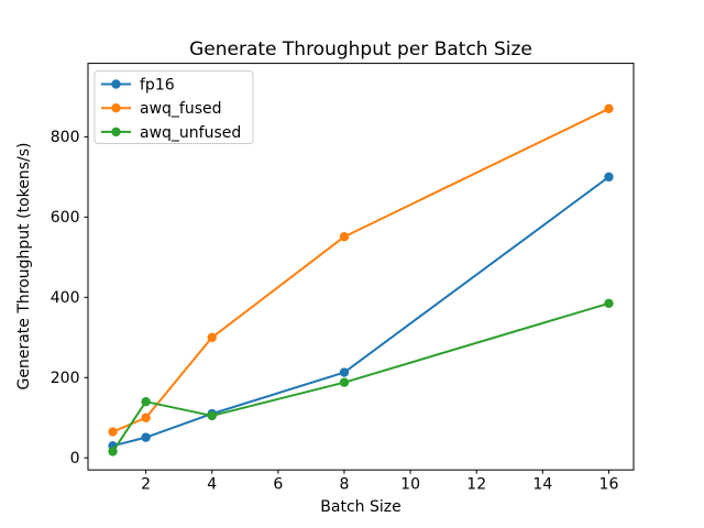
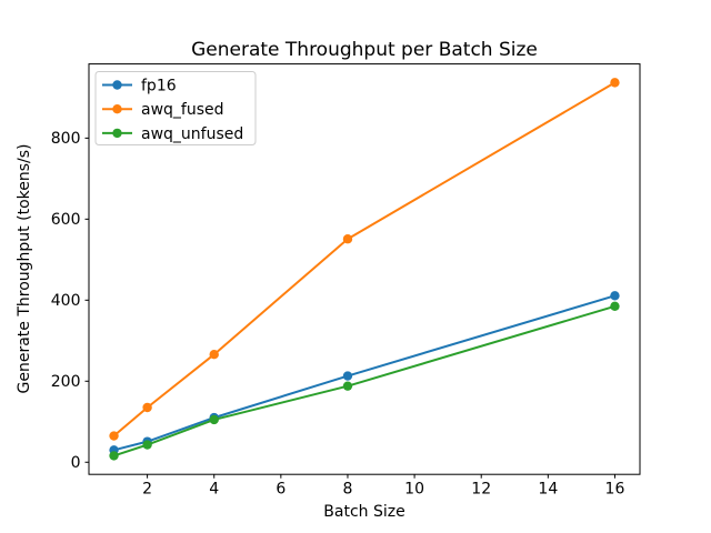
awq_fused/2: 100 -> 140
awq_unfused/2: 140 -> 40
awq_fused/4: 300 -> 270
fp16/16: 700 -> 410
awq_fused/16: 870 -> 940
